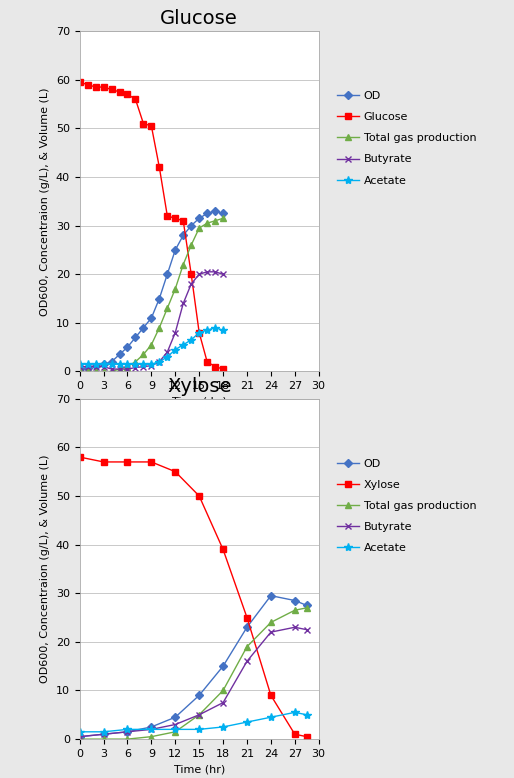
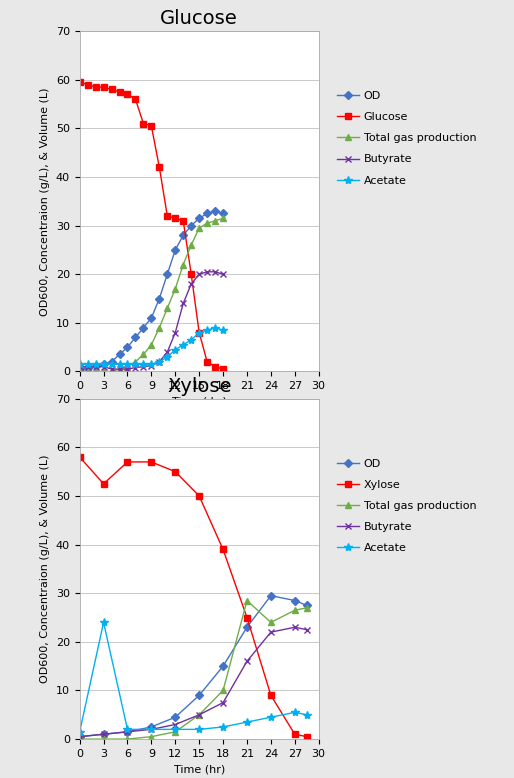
Xylose/Xylose/3: 57.0 -> 52.5
Xylose/Acetate/3: 1.5 -> 24.0
Xylose/Total gas production/21: 19.0 -> 28.5
